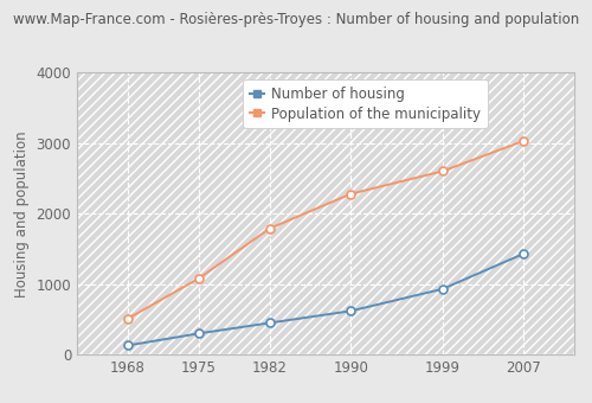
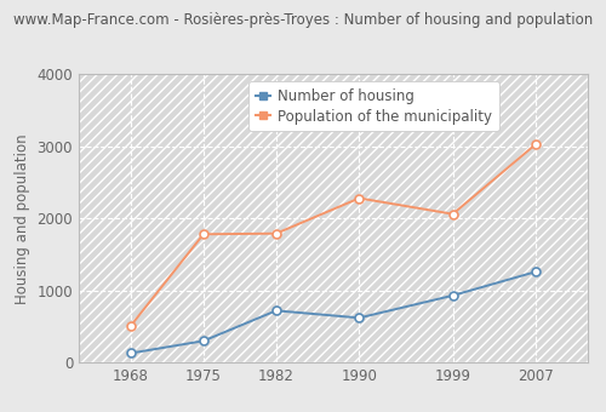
Population of the municipality/1975: 1080 -> 1780
Number of housing/1982: 450 -> 720
Population of the municipality/1999: 2600 -> 2060
Number of housing/2007: 1430 -> 1260
